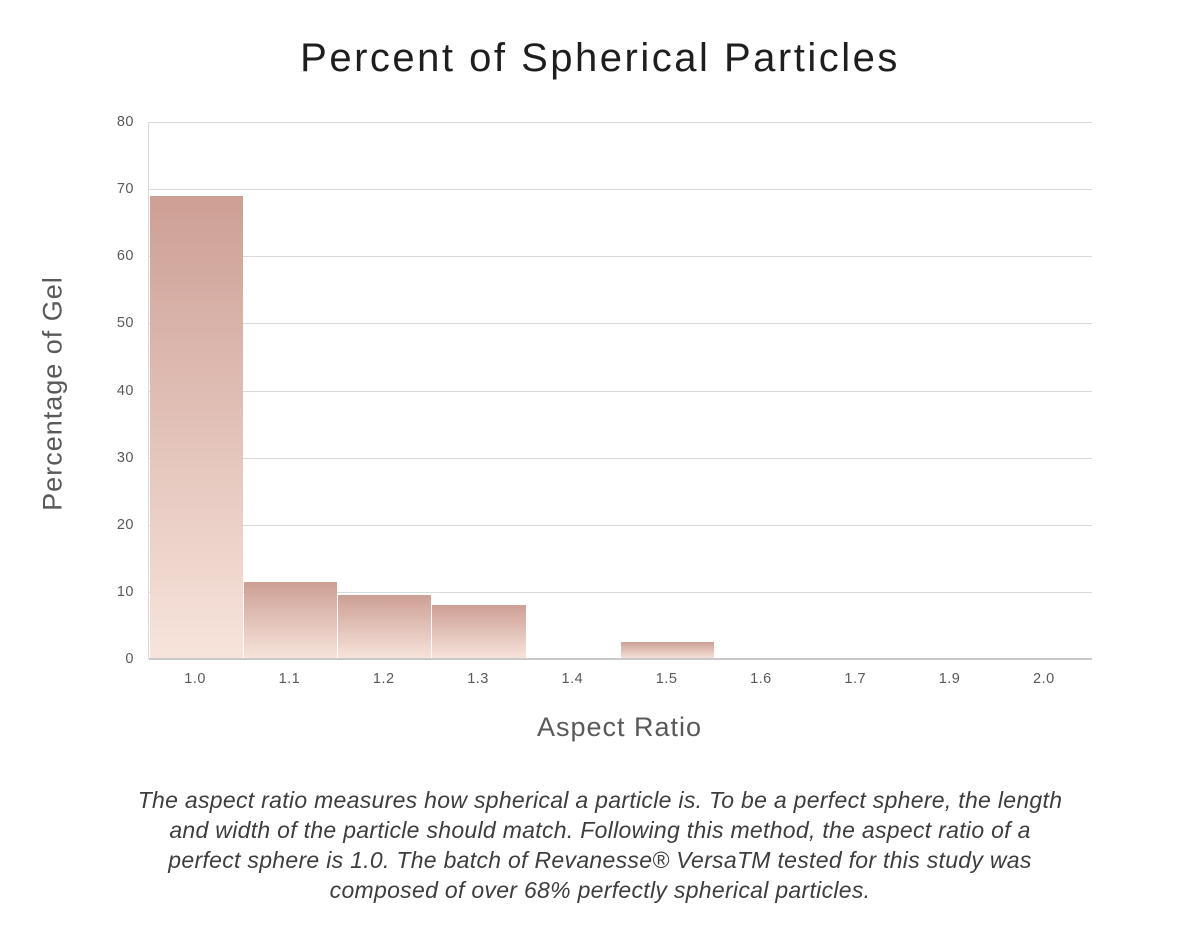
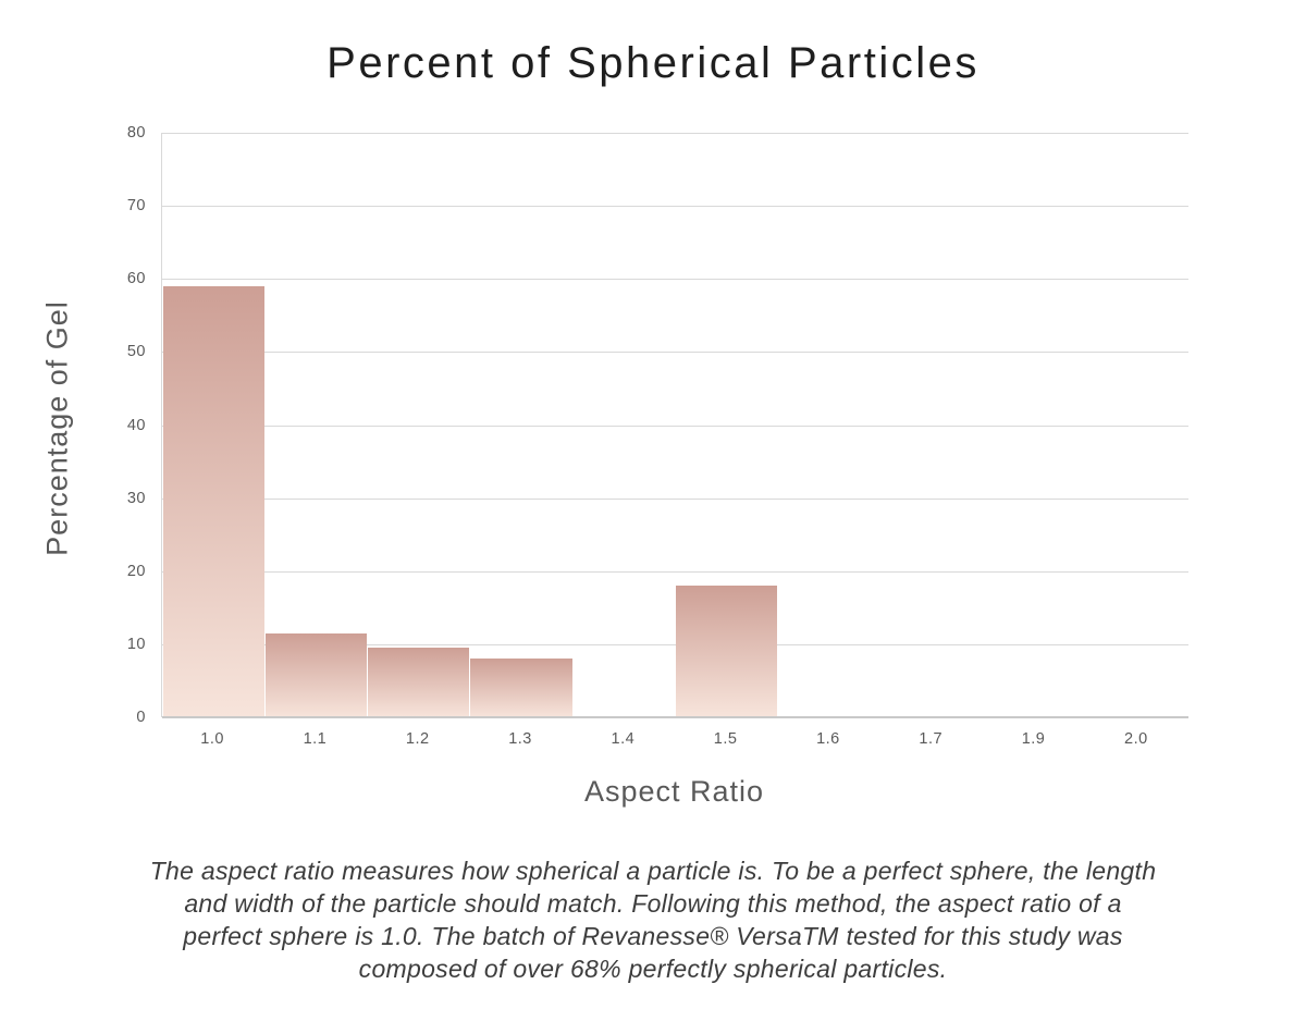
1.0: 69 -> 59
1.5: 2 -> 18
